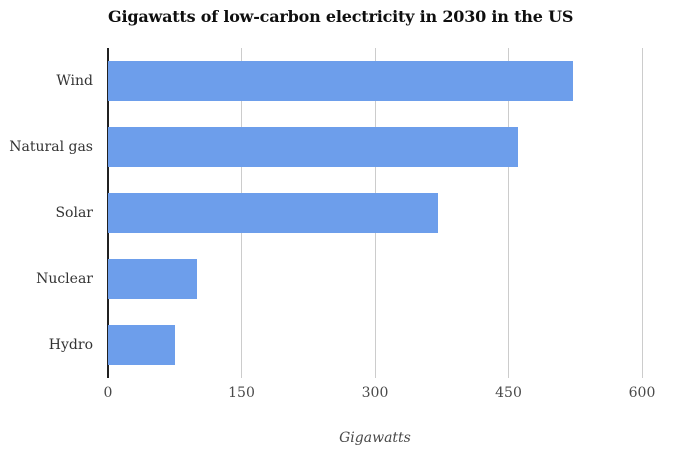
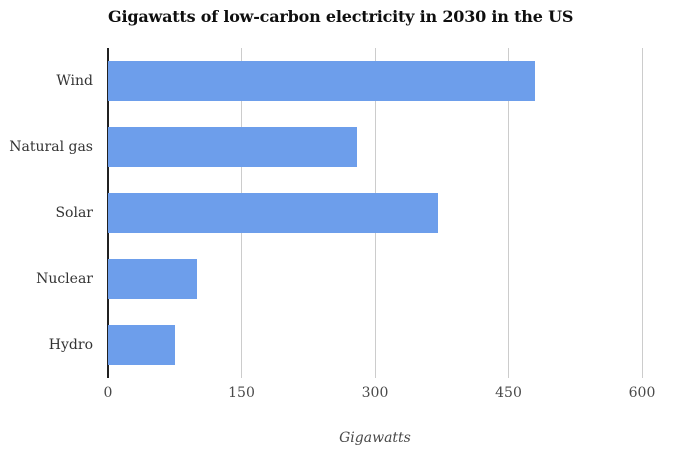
Wind: 520 -> 480
Natural gas: 460 -> 280
